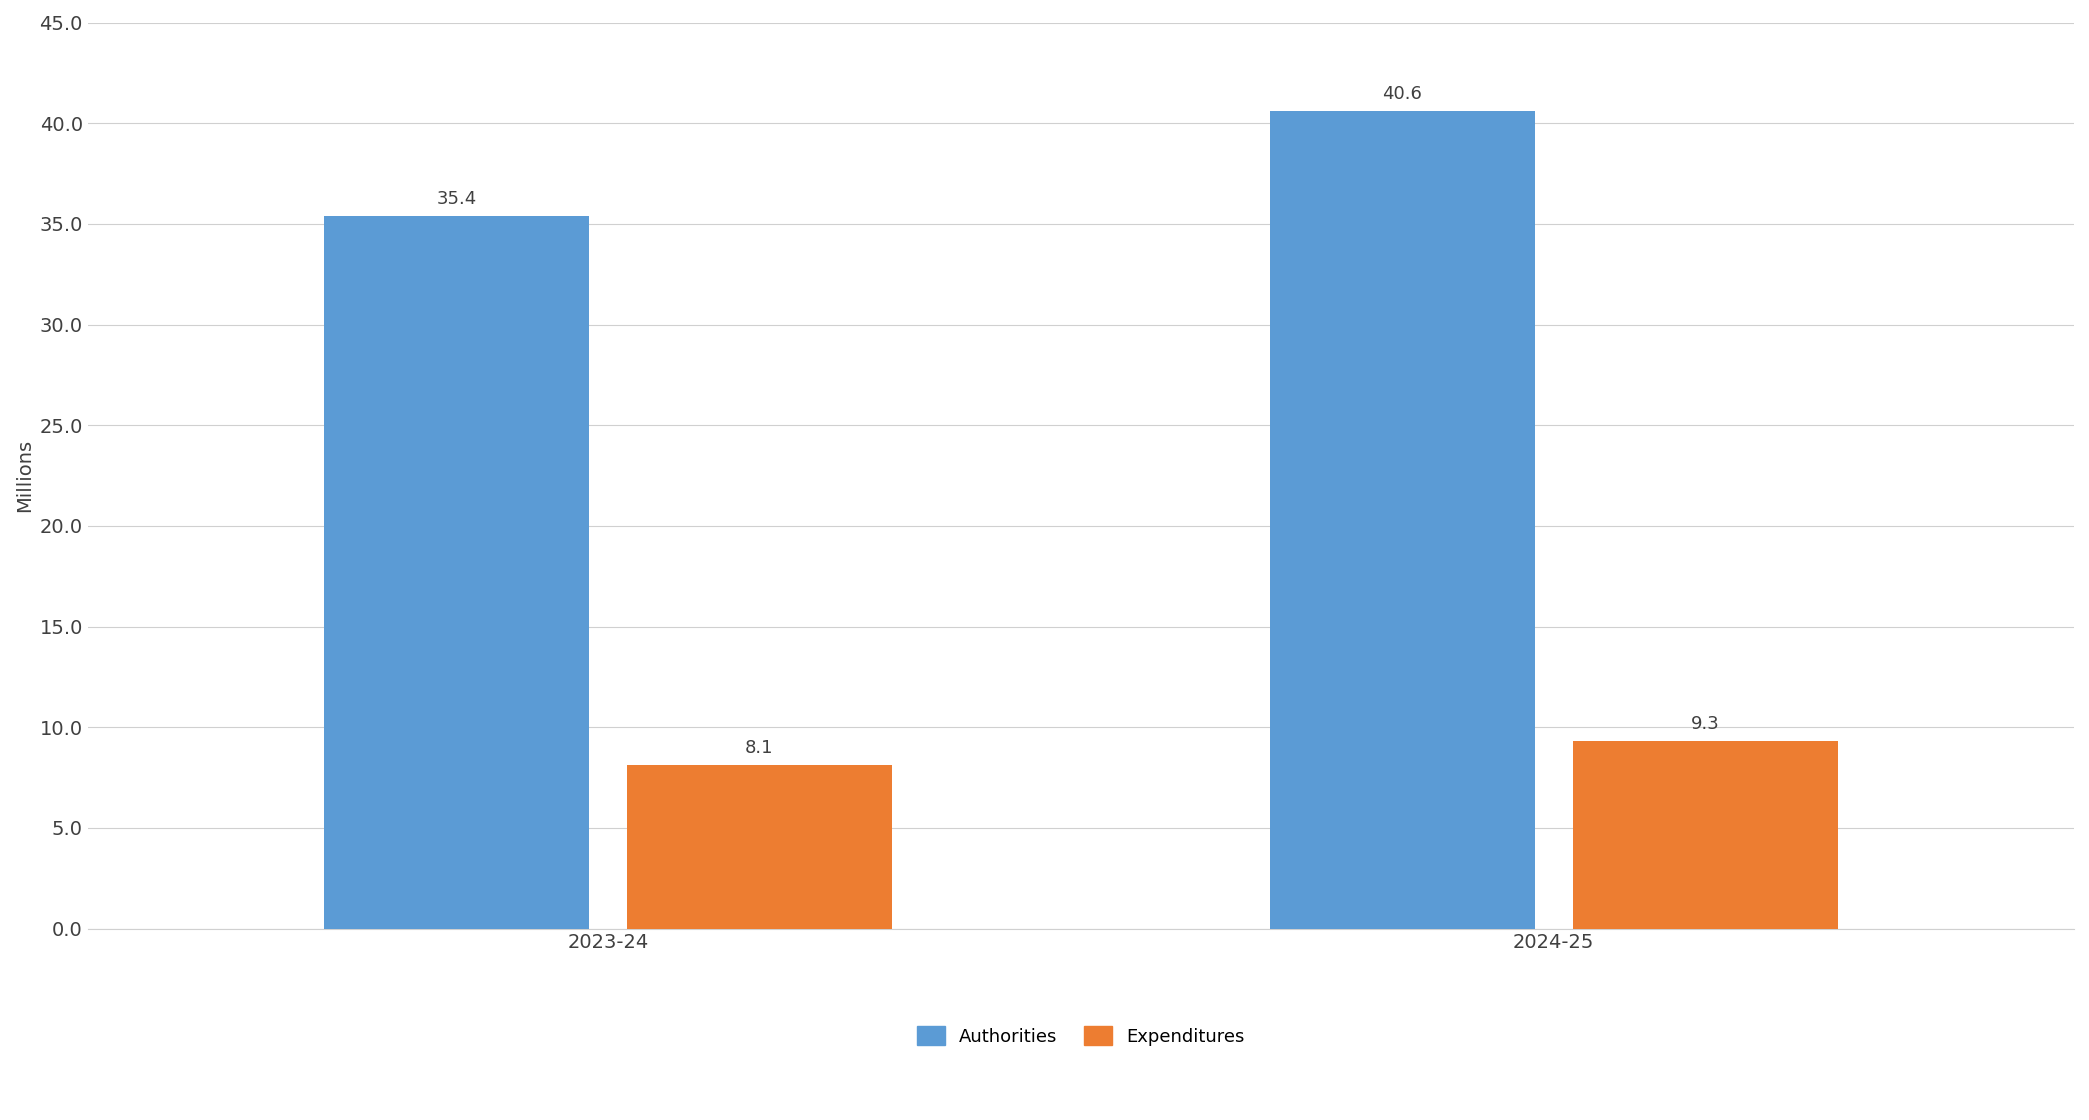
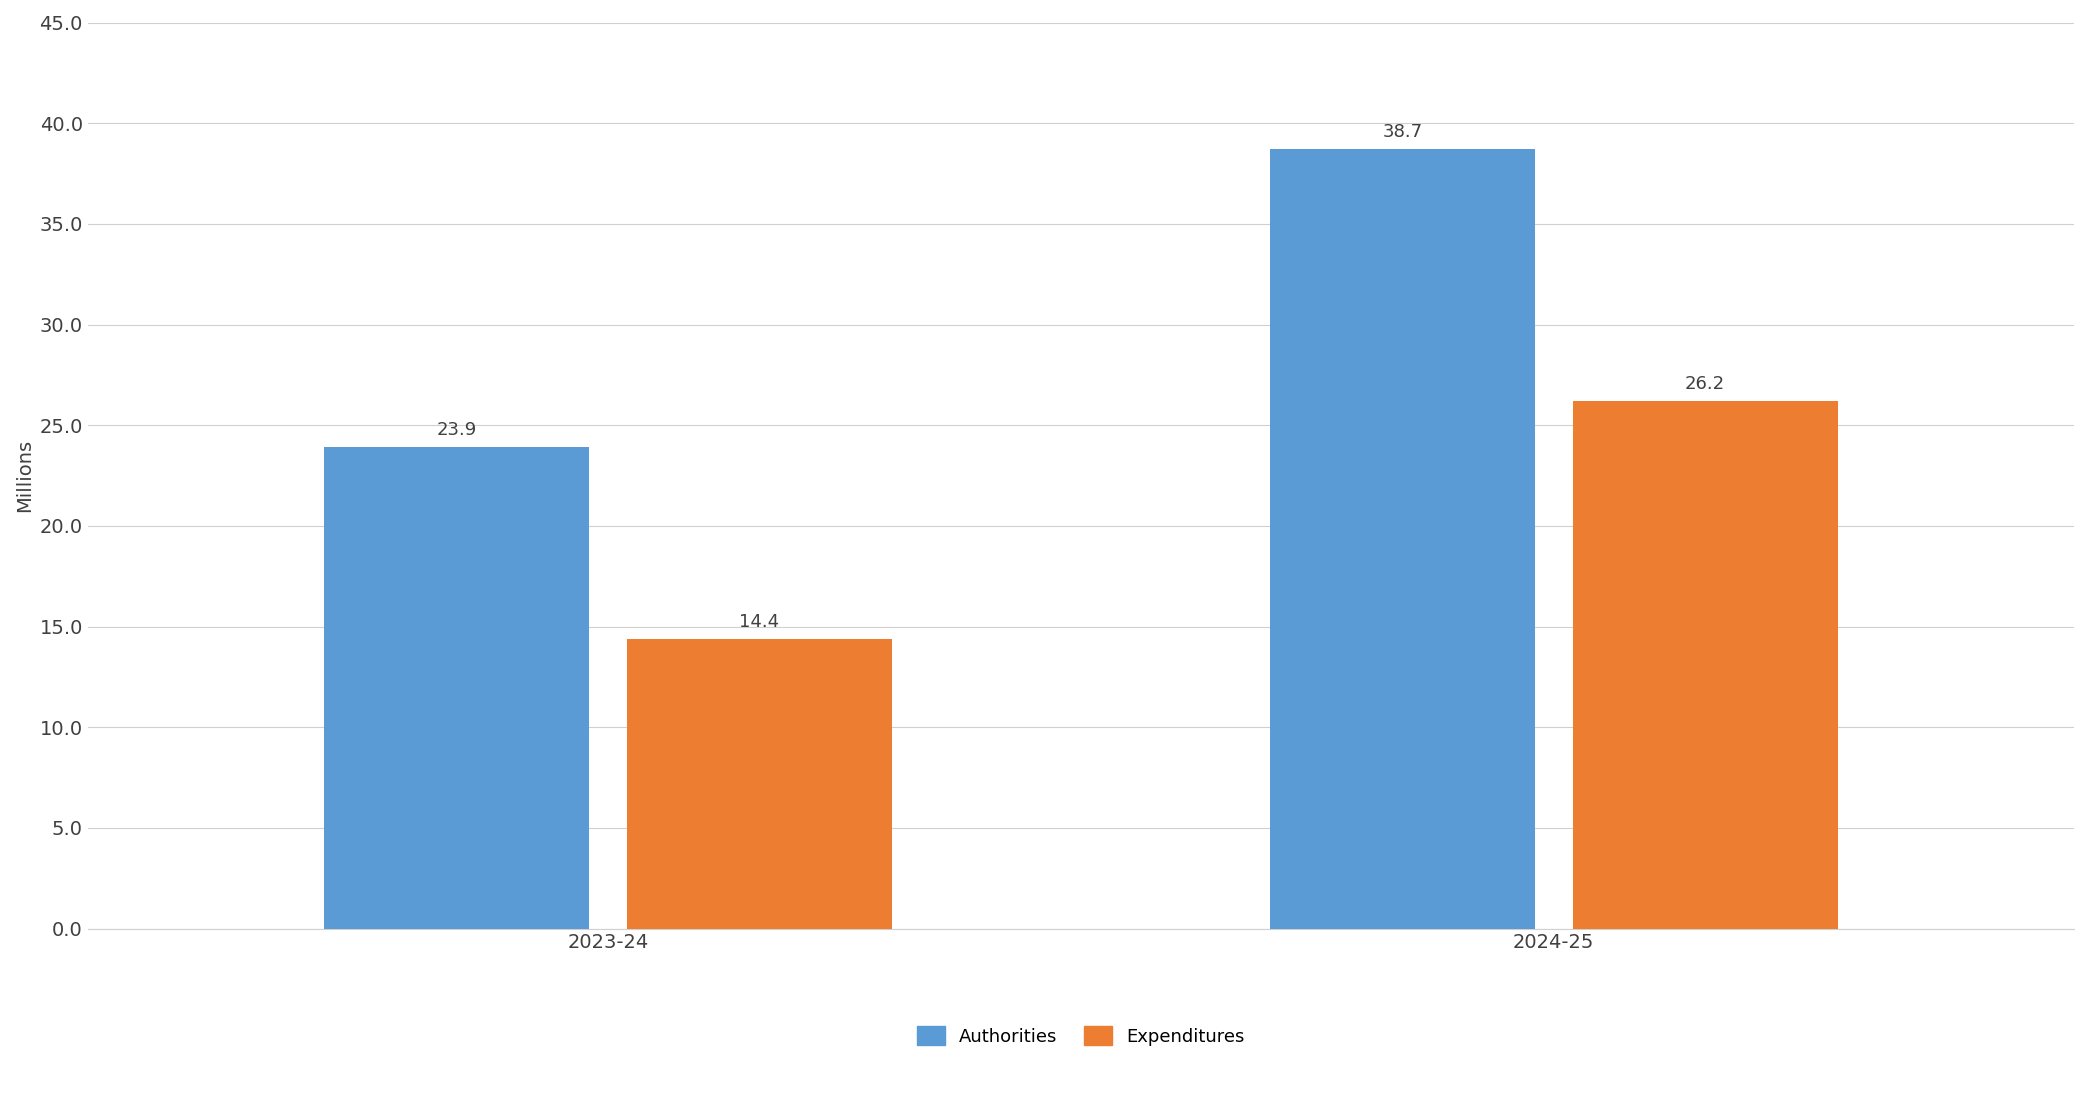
Authorities/2023-24: 35.4 -> 23.9
Expenditures/2023-24: 8.1 -> 14.4
Authorities/2024-25: 40.6 -> 38.7
Expenditures/2024-25: 9.3 -> 26.2
